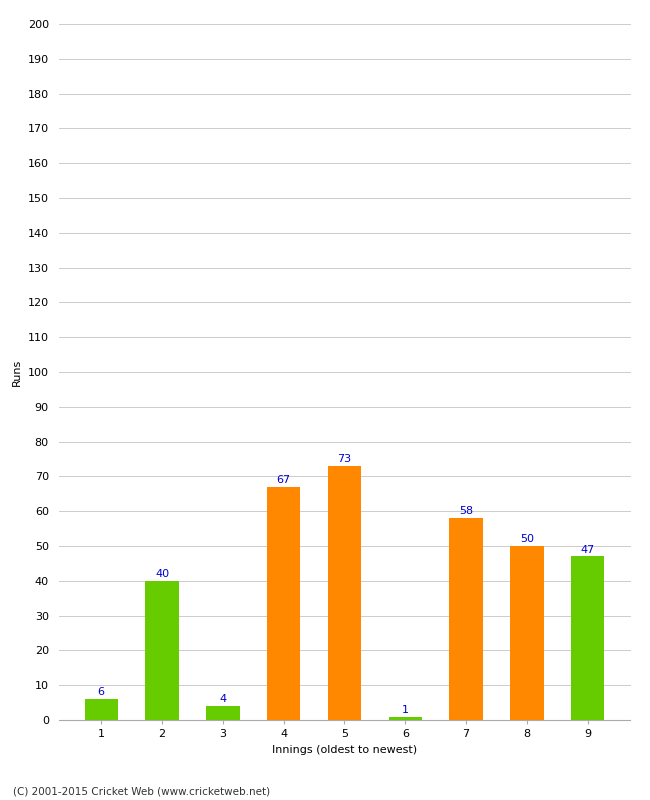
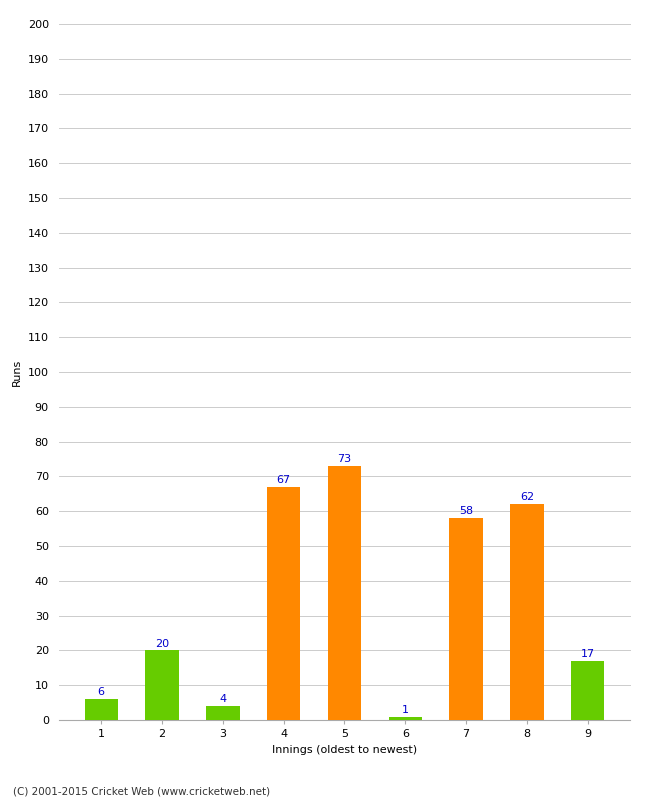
2: 40 -> 20
8: 50 -> 62
9: 47 -> 17
